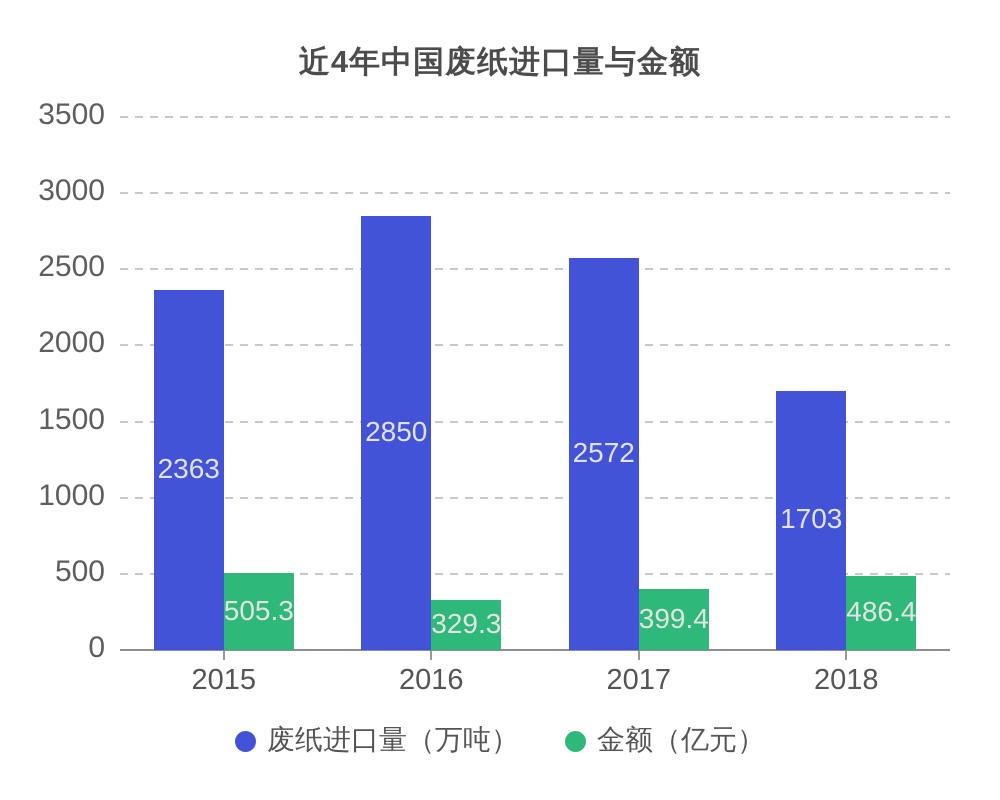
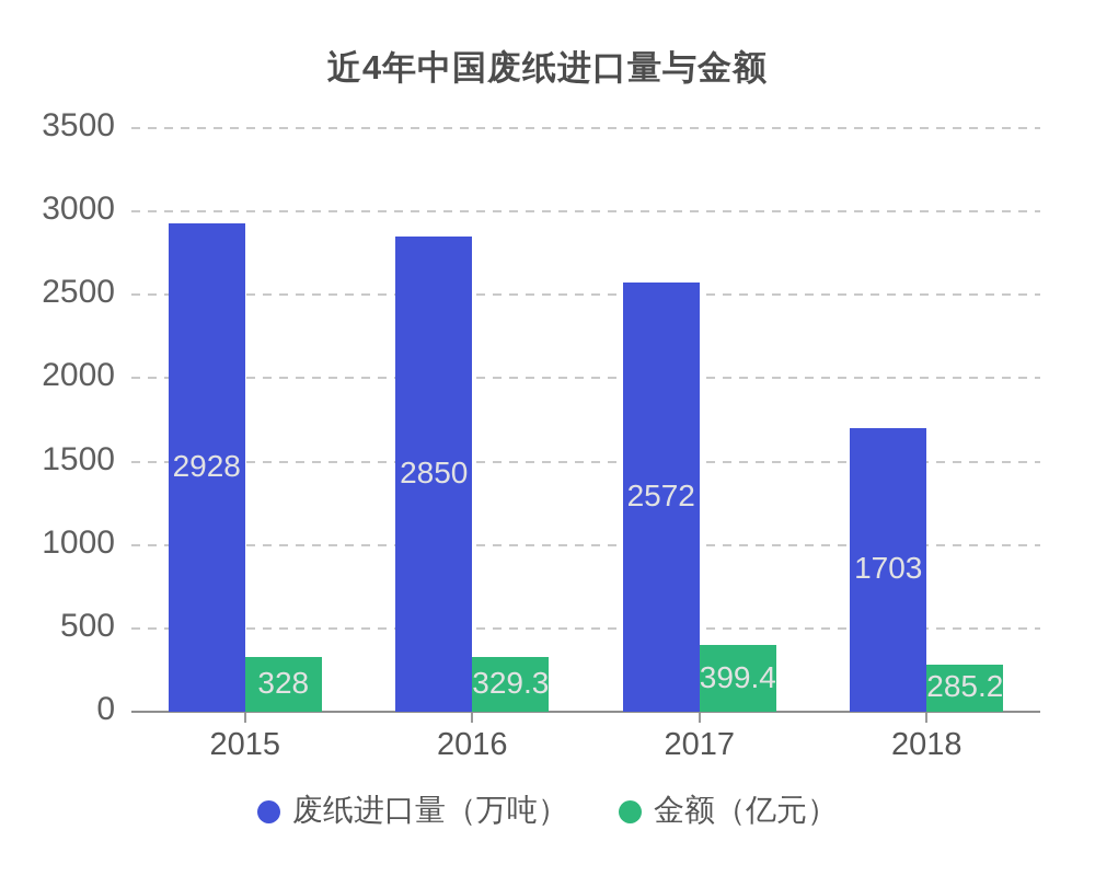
废纸进口量（万吨）/2015: 2363 -> 2928
金额（亿元）/2015: 505.3 -> 328
金额（亿元）/2018: 486.4 -> 285.2
